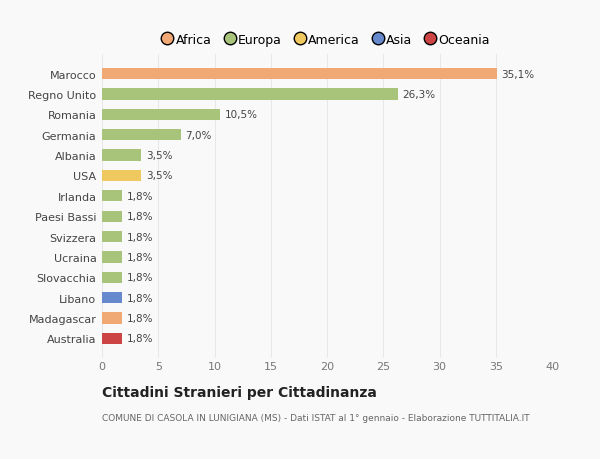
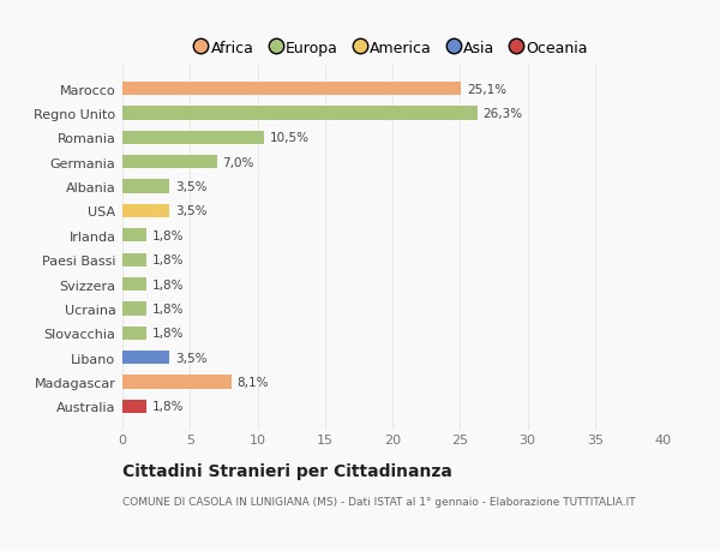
Marocco: 35,1% -> 25,1%
Libano: 1,8% -> 3,5%
Madagascar: 1,8% -> 8,1%
